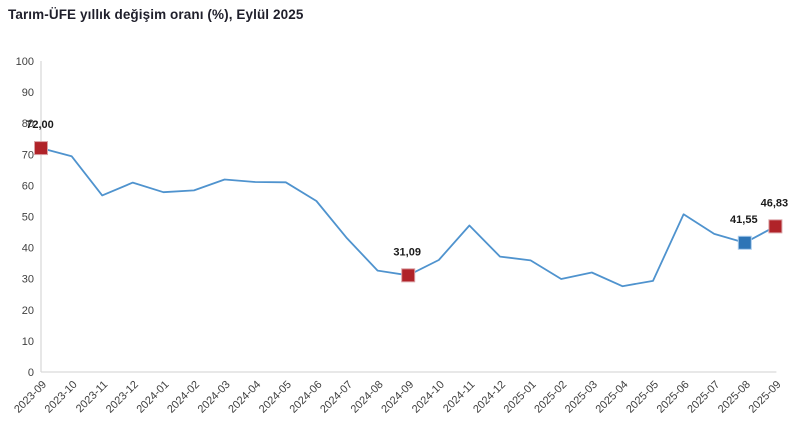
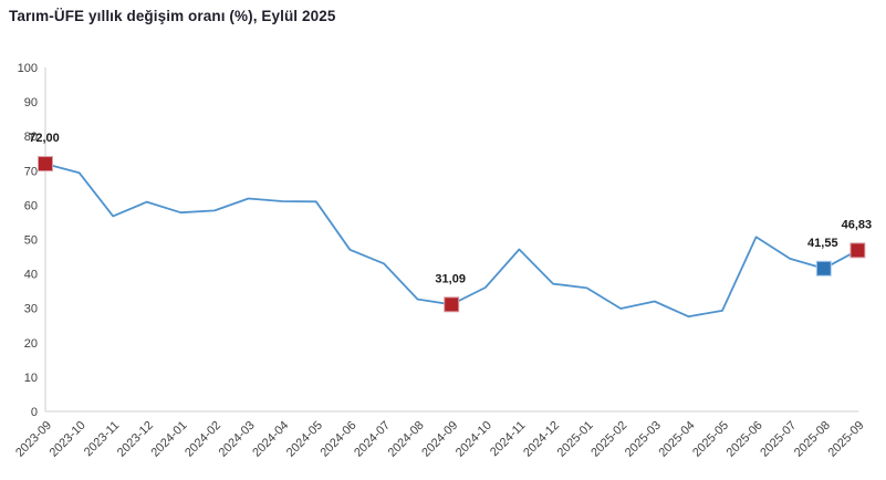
2024-06: 55 -> 47
